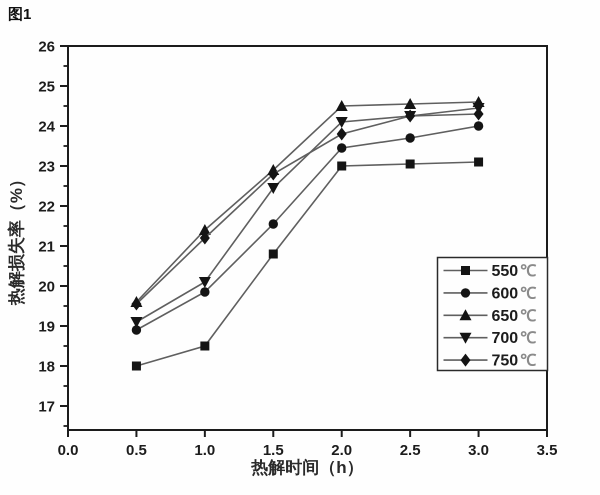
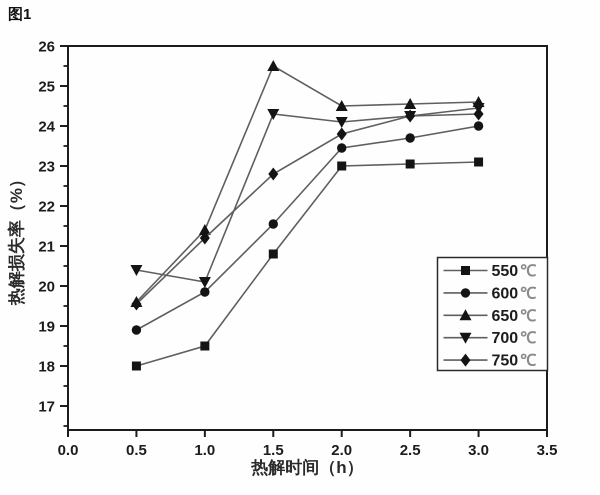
700℃/0.5: 19.1 -> 20.4
650℃/1.5: 22.9 -> 25.5
700℃/1.5: 22.4 -> 24.3
